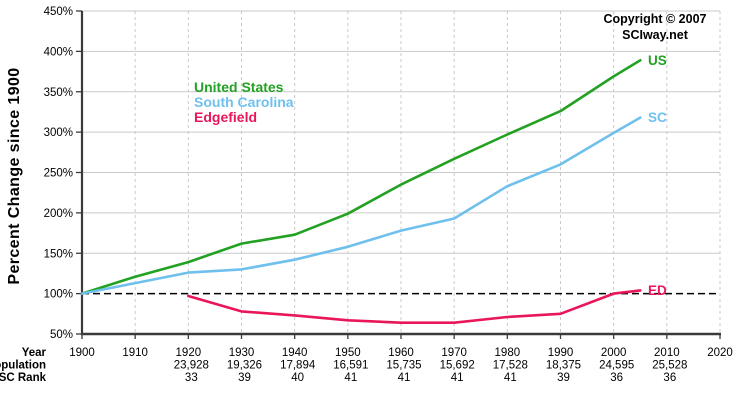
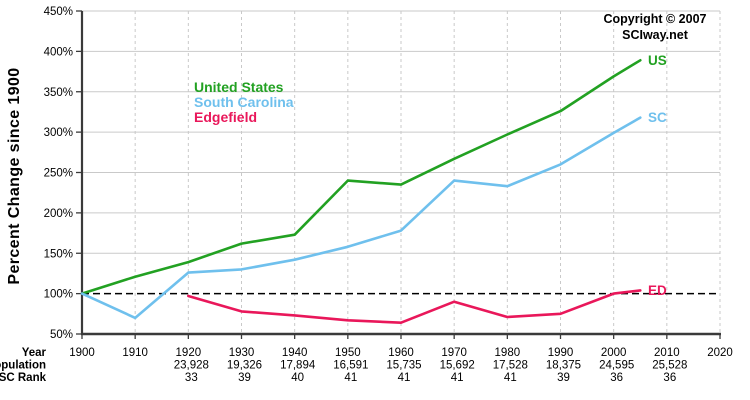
South Carolina/1910: 110% -> 70%
United States/1950: 200% -> 240%
South Carolina/1970: 190% -> 240%
Edgefield/1970: 60% -> 90%
